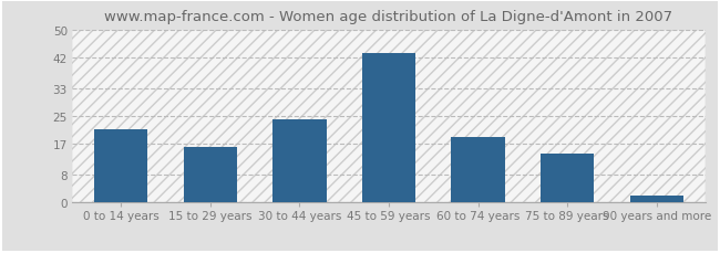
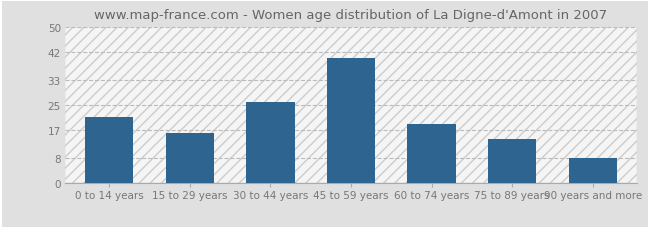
30 to 44 years: 24 -> 26
45 to 59 years: 43 -> 40
90 years and more: 2 -> 8
